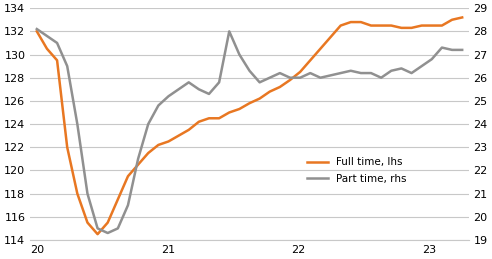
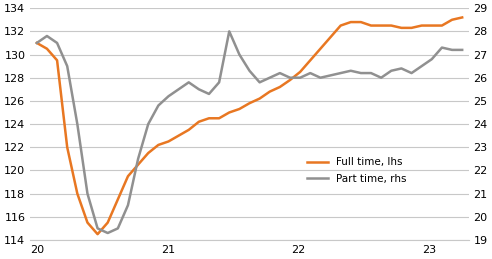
Full time, lhs/20: 132.0 -> 131.0
Part time, rhs/20: 28.1 -> 27.5
